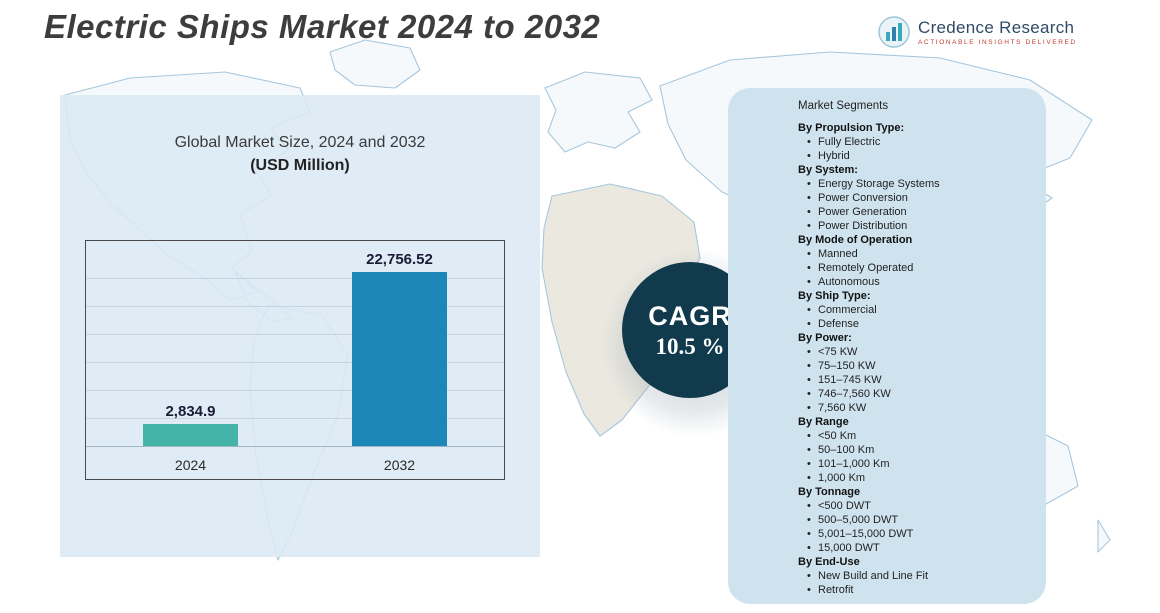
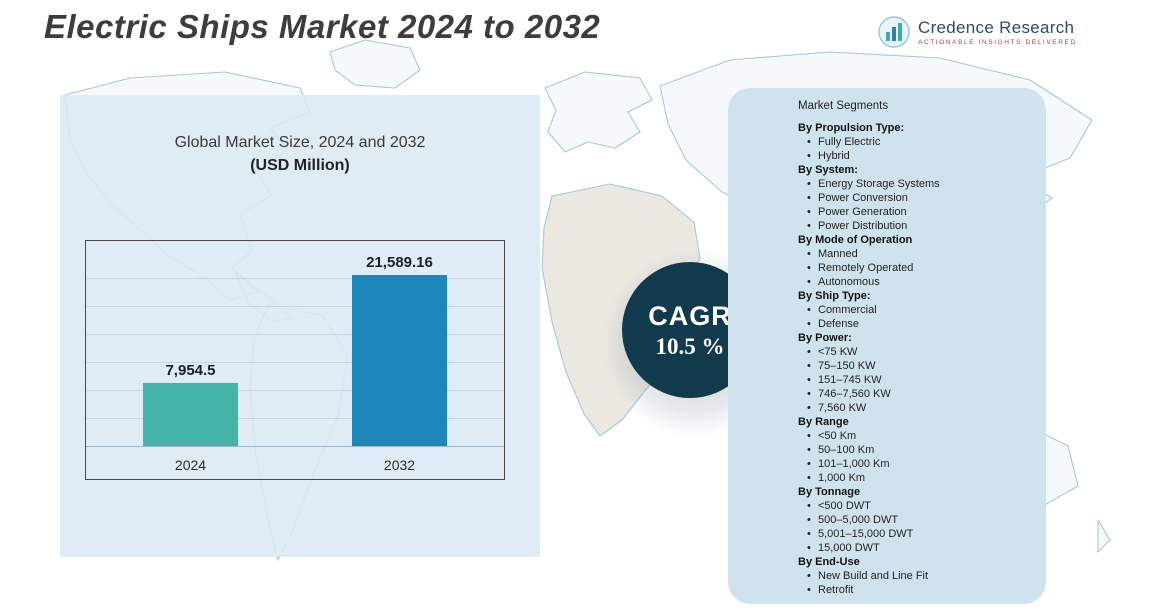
2024: 2,834.9 -> 7,954.5
2032: 22,756.52 -> 21,589.16
